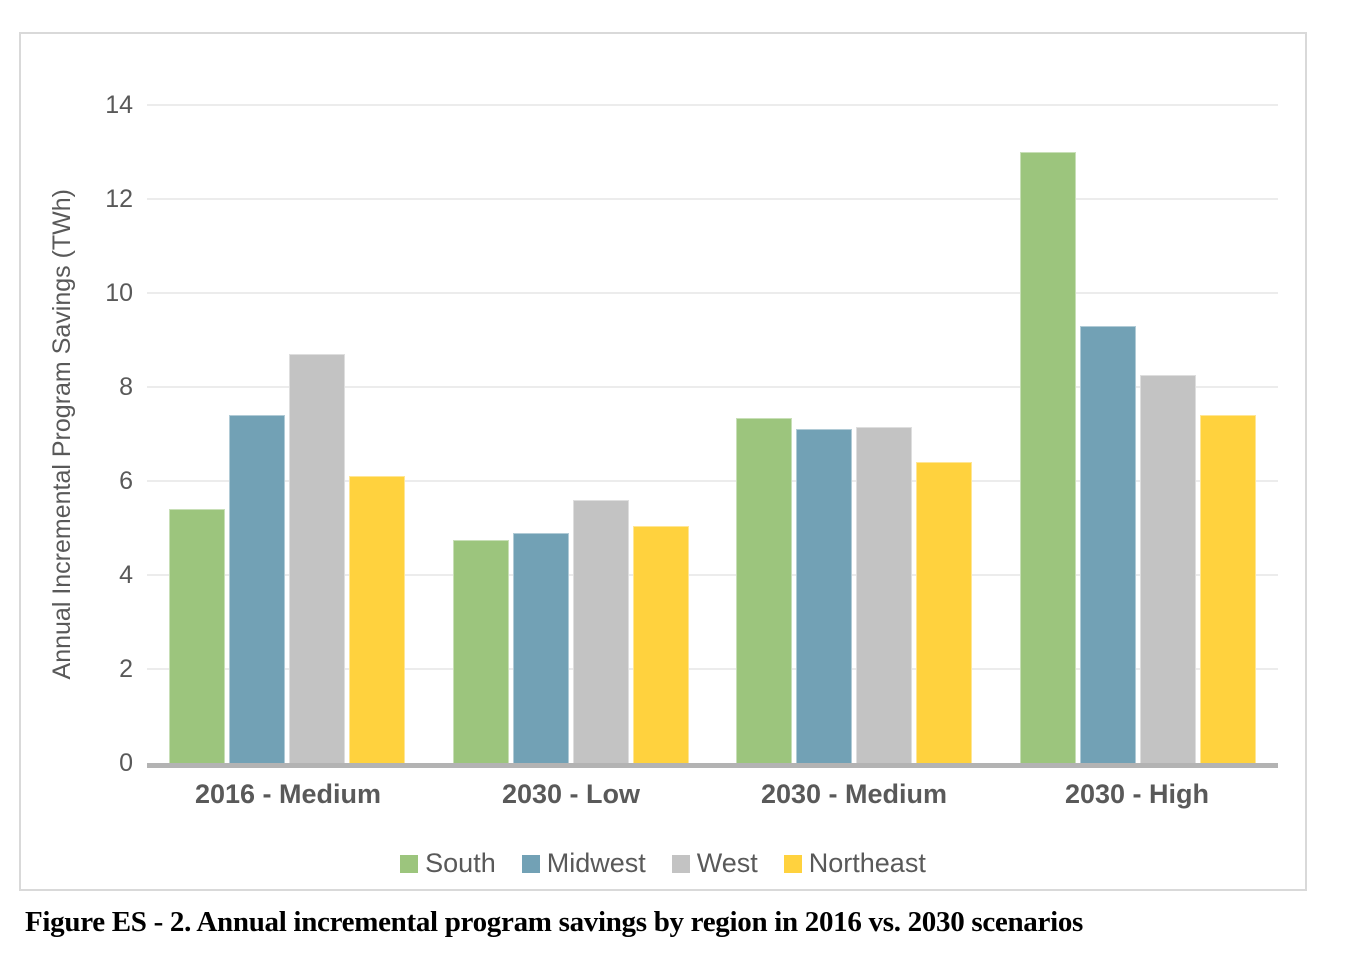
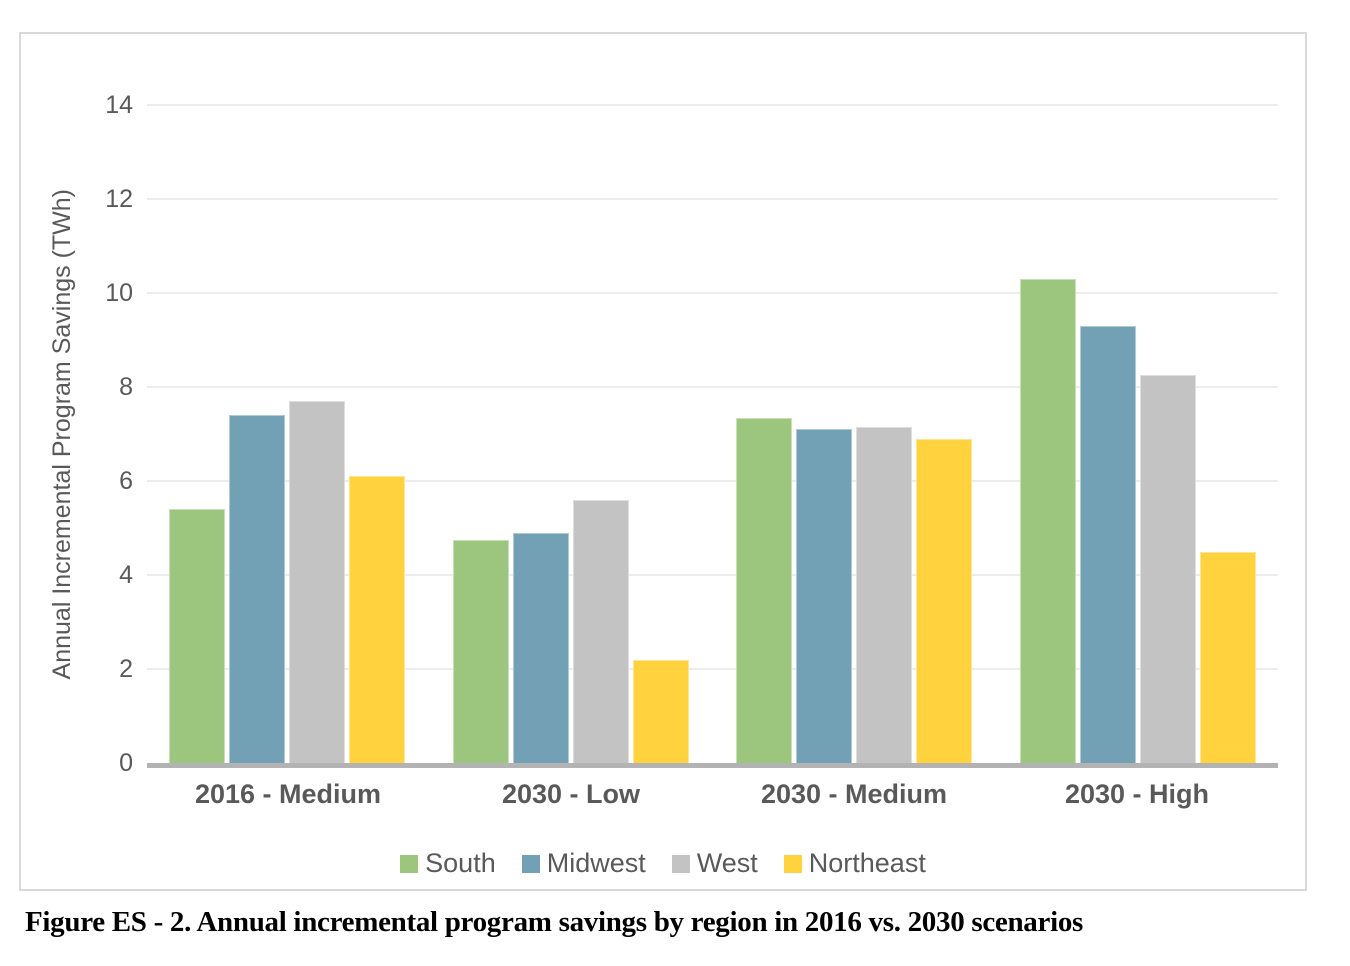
West/2016 - Medium: 8.7 -> 7.7
Northeast/2030 - Low: 5.0 -> 2.2
Northeast/2030 - Medium: 6.4 -> 6.9
South/2030 - High: 13.0 -> 10.3
Northeast/2030 - High: 7.4 -> 4.5
